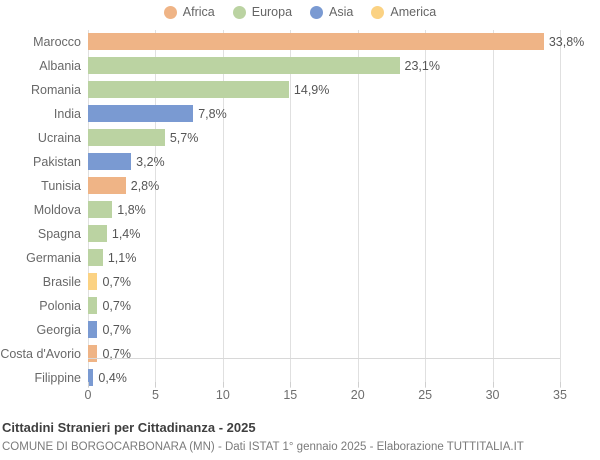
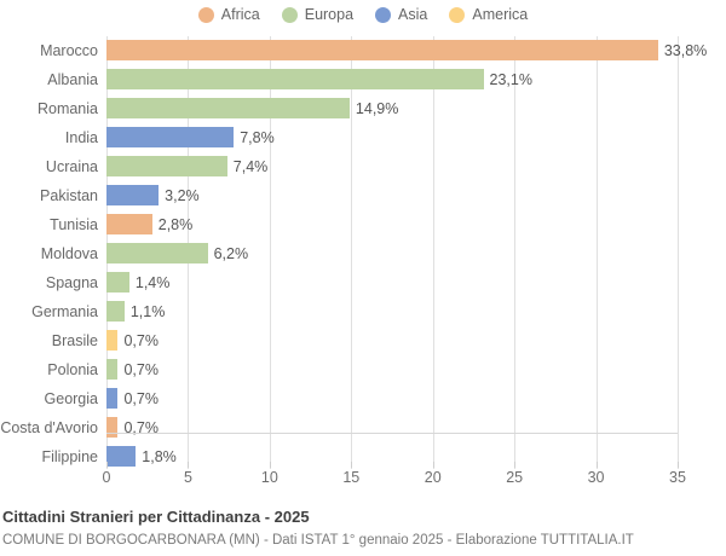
Ucraina: 5,7% -> 7,4%
Moldova: 1,8% -> 6,2%
Filippine: 0,4% -> 1,8%
